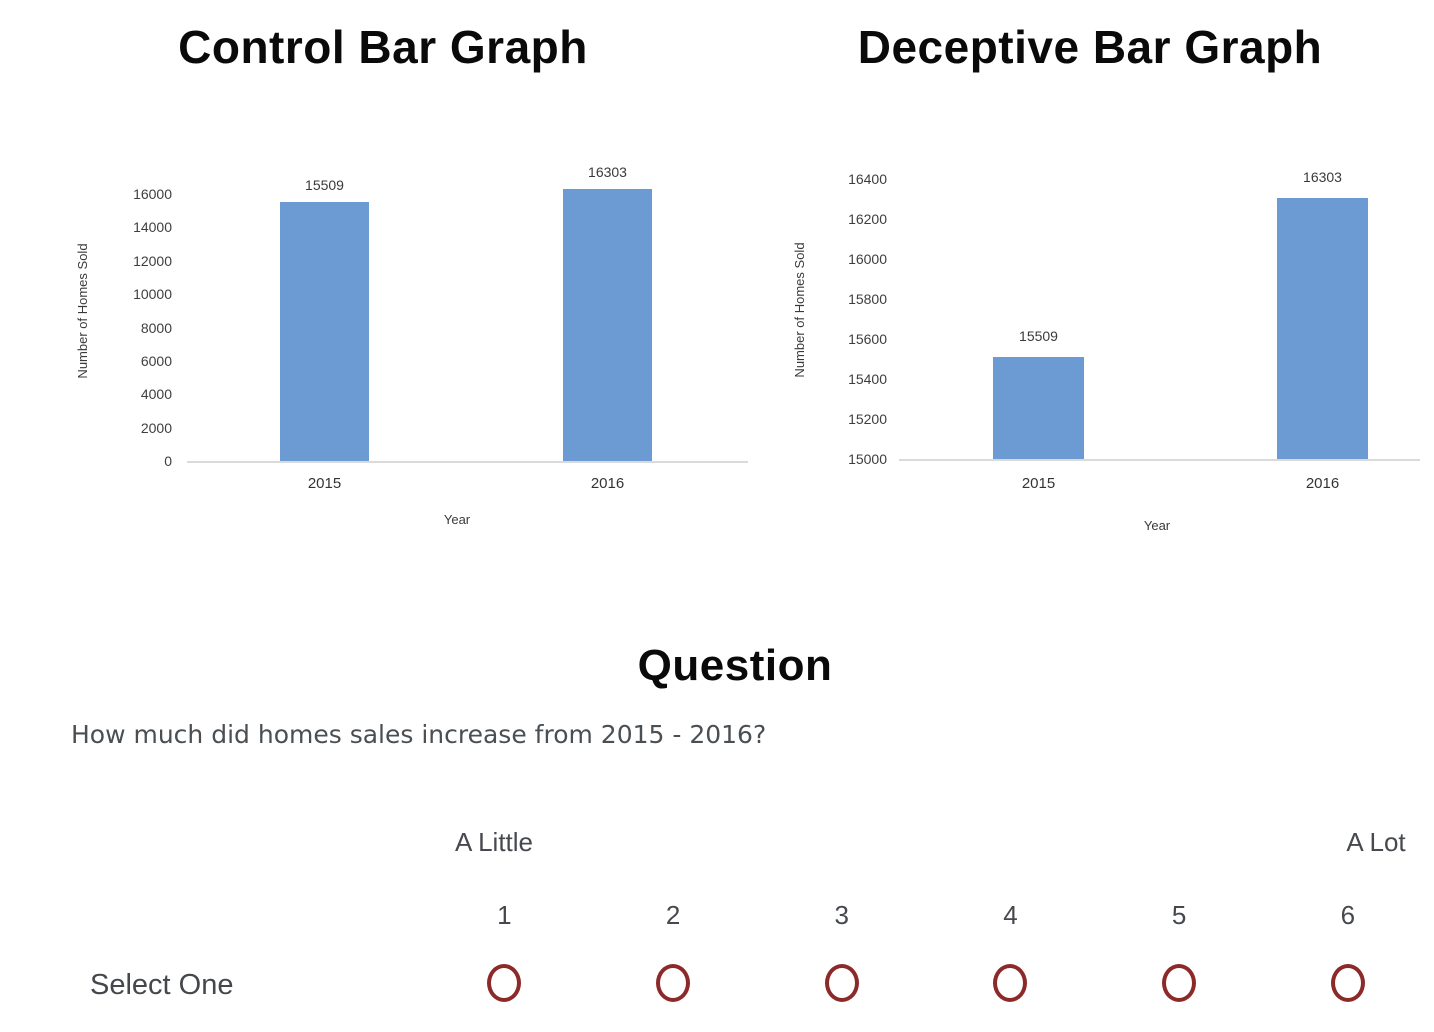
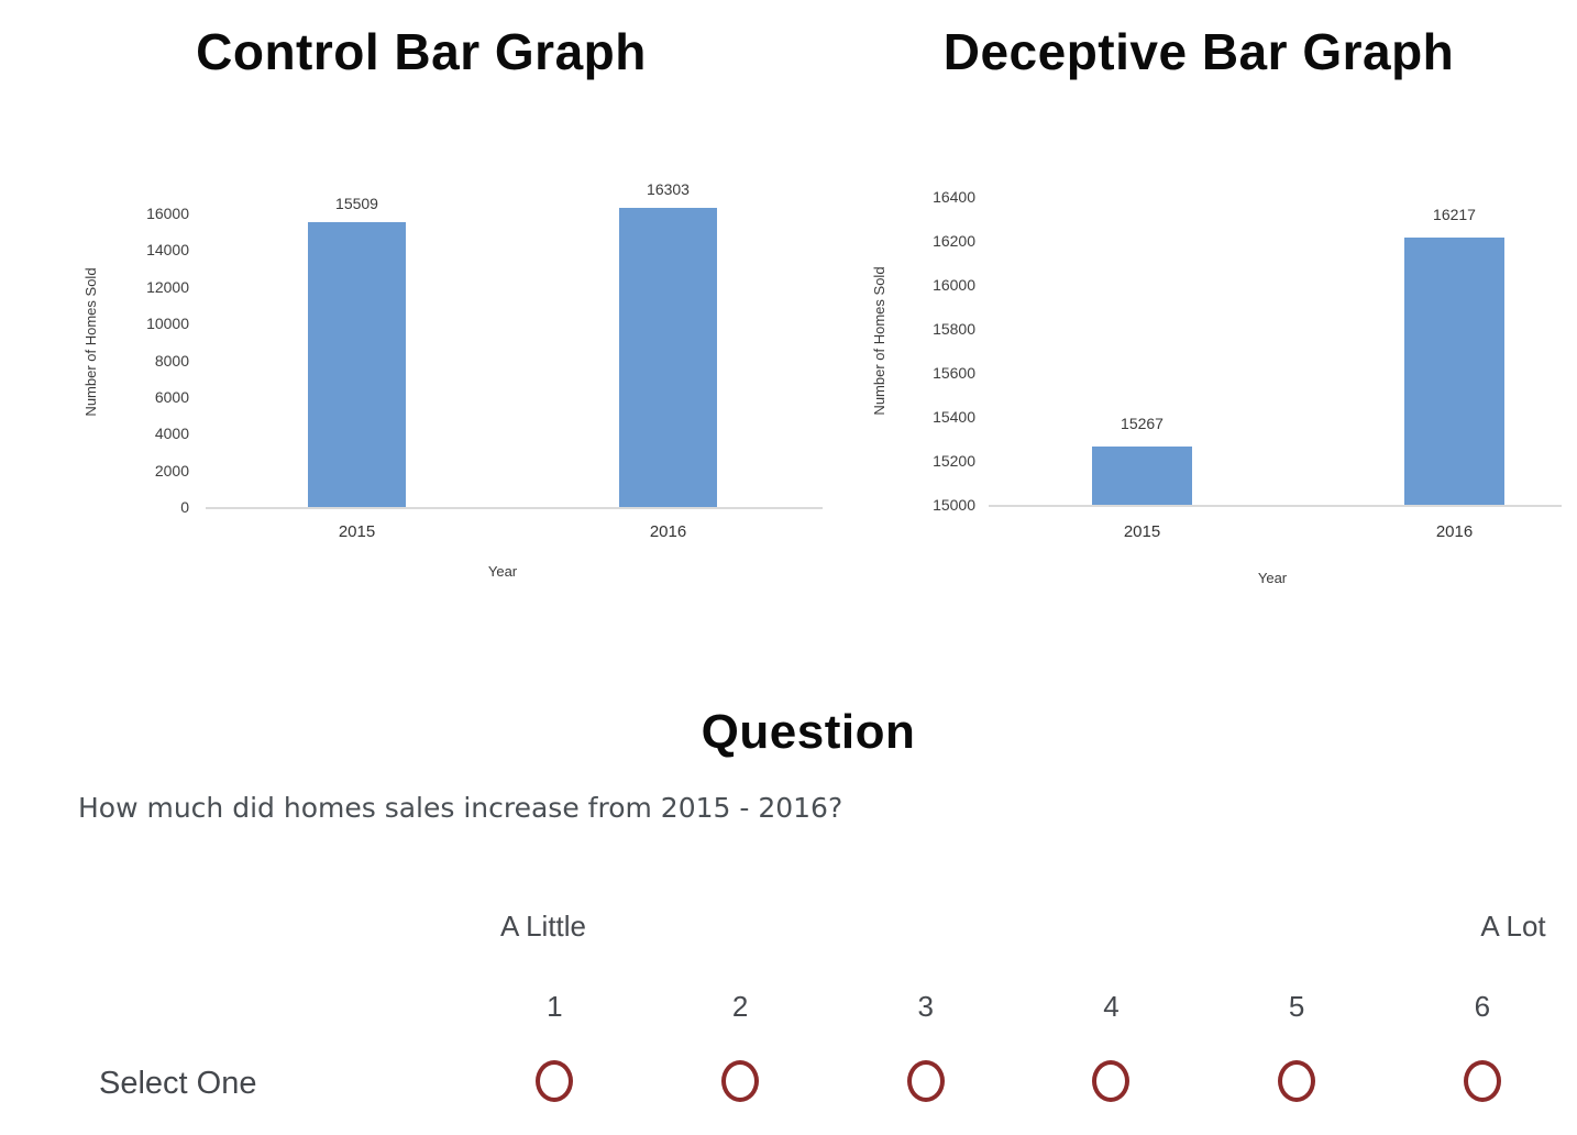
Deceptive Bar Graph/2015: 15509 -> 15267
Deceptive Bar Graph/2016: 16303 -> 16217
